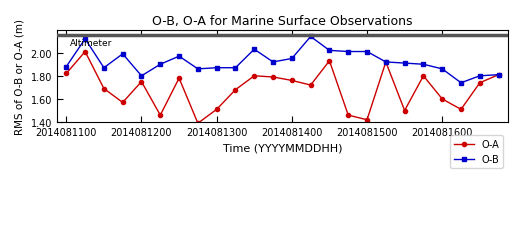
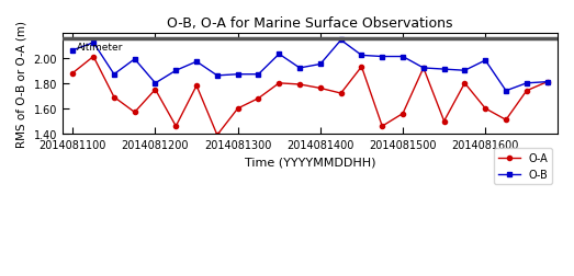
O-A/2014081100: 1.82 -> 1.88
O-B/2014081100: 1.88 -> 2.06
O-A/2014081300: 1.51 -> 1.60
O-A/2014081500: 1.42 -> 1.56
O-B/2014081600: 1.86 -> 1.98
